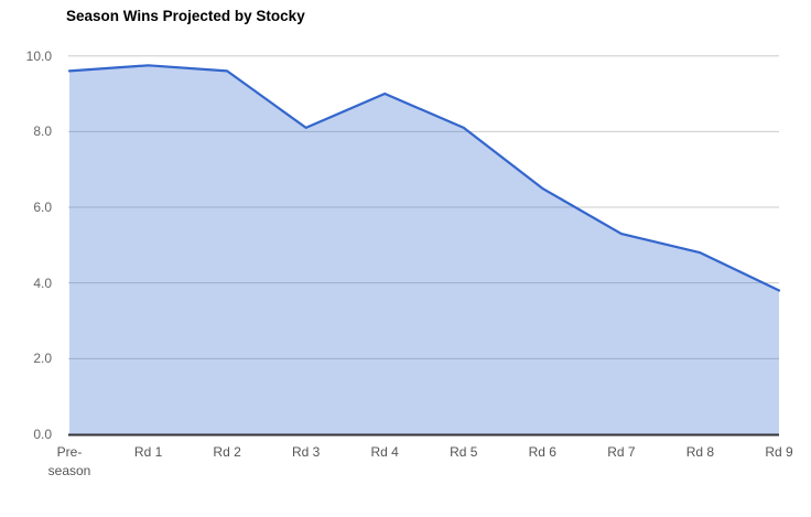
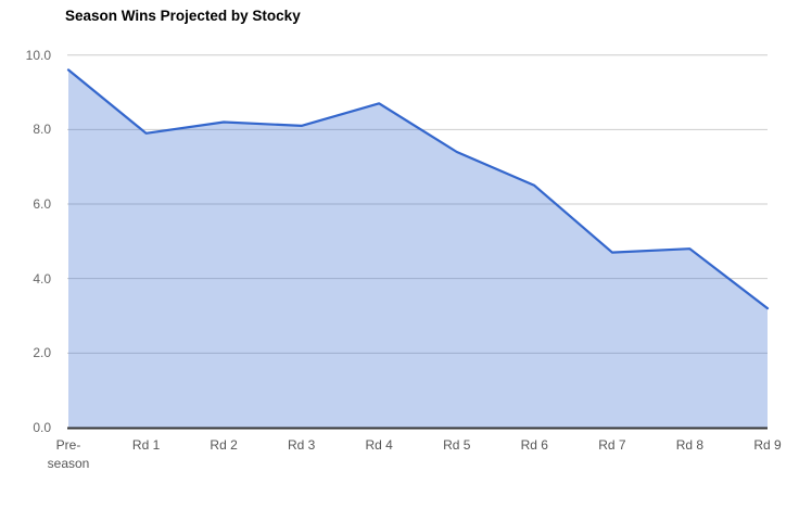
Rd 1: 9.8 -> 7.9
Rd 2: 9.6 -> 8.2
Rd 4: 9.0 -> 8.7
Rd 5: 8.1 -> 7.4
Rd 7: 5.3 -> 4.7
Rd 9: 3.8 -> 3.2
